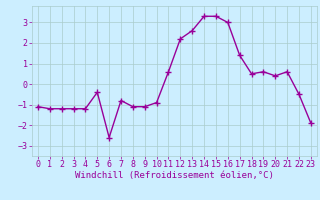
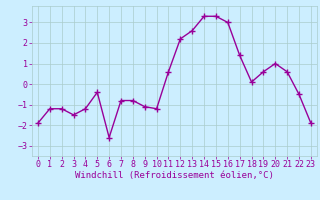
0: -1.1 -> -1.9
3: -1.2 -> -1.5
8: -1.1 -> -0.8
10: -0.9 -> -1.2
18: 0.5 -> 0.1
20: 0.4 -> 1.0
